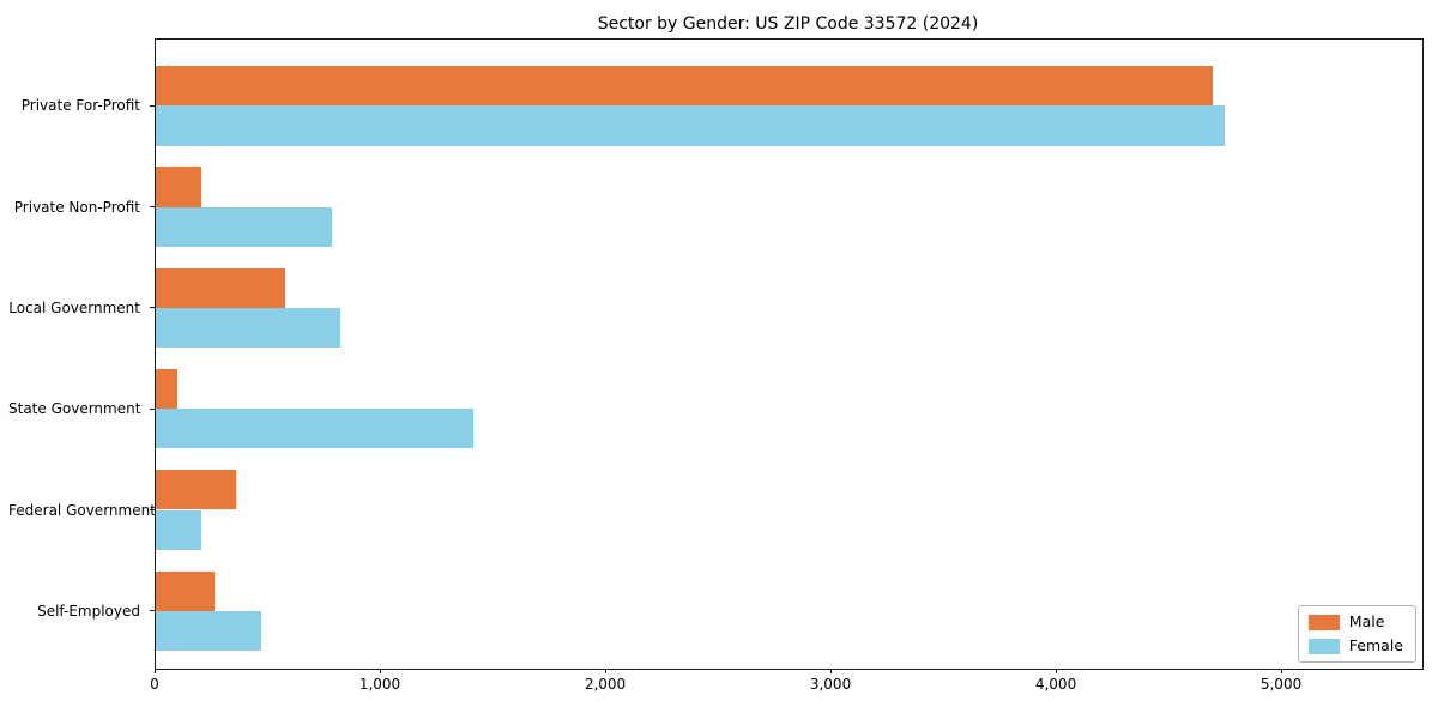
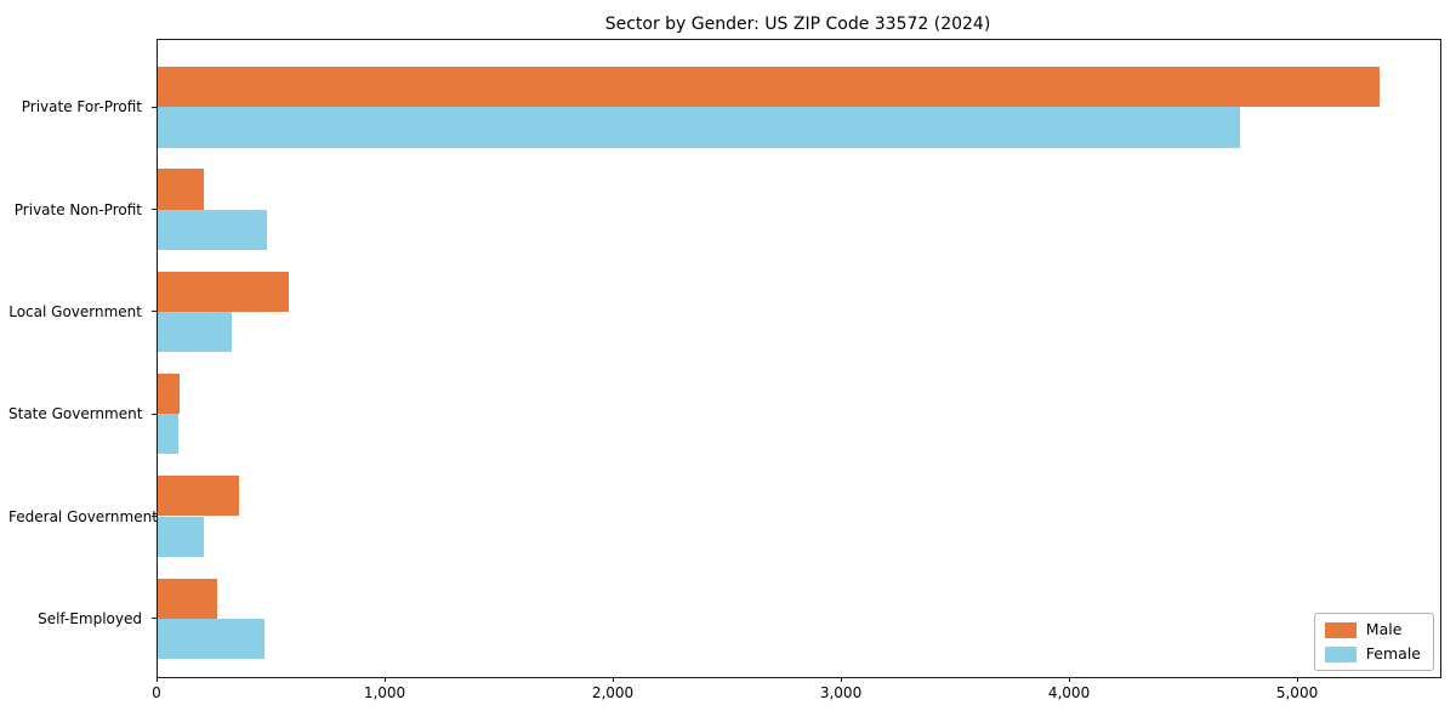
Male/Private For-Profit: 4690 -> 5360
Female/Private Non-Profit: 780 -> 480
Female/Local Government: 820 -> 320
Female/State Government: 1410 -> 90
